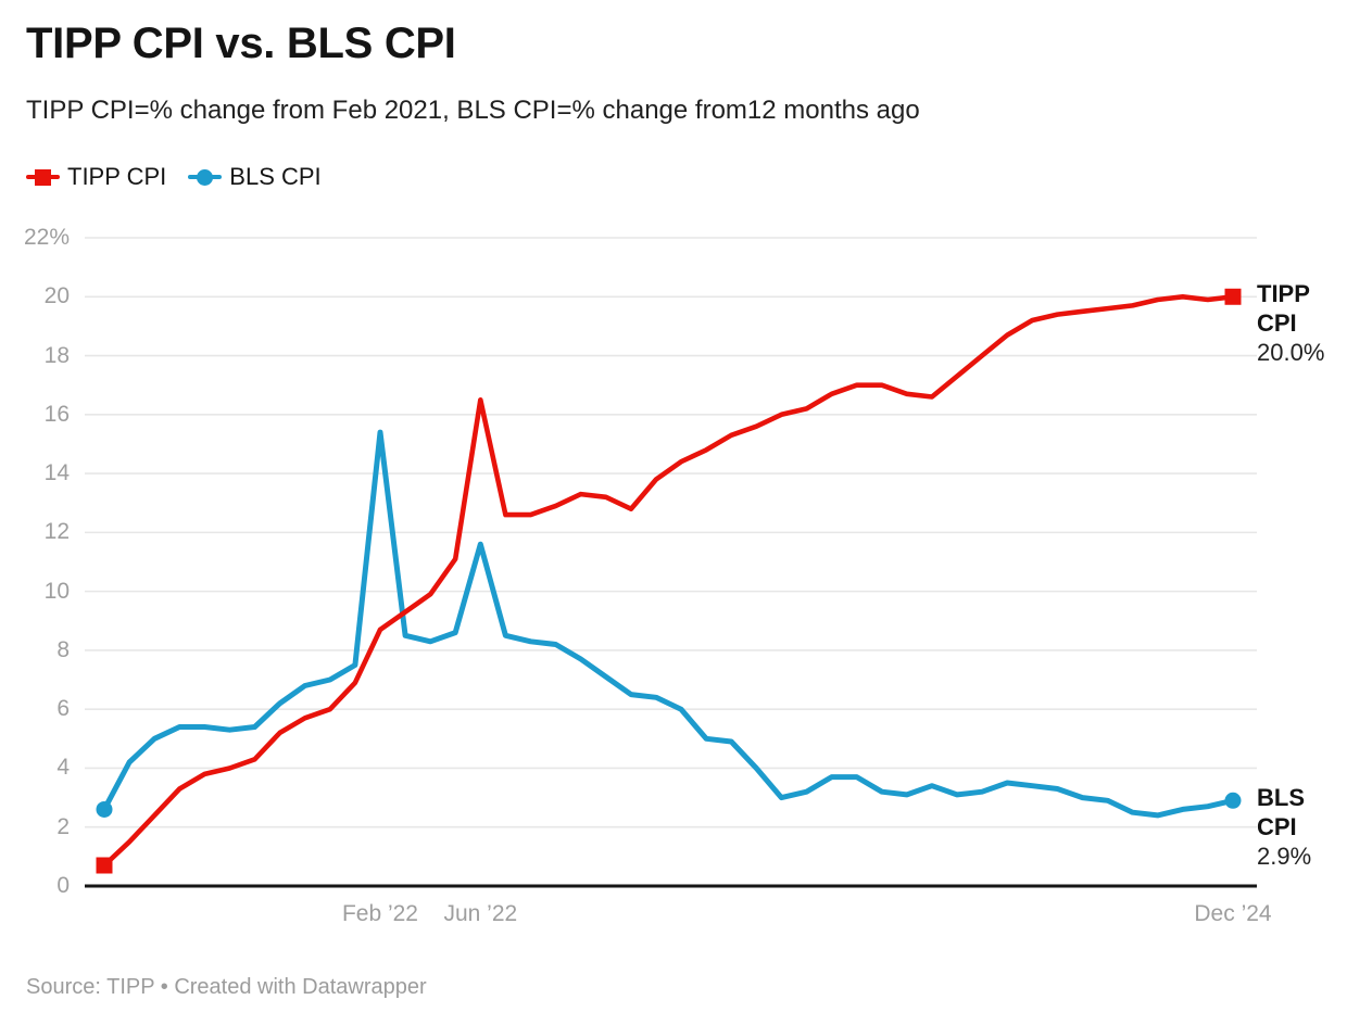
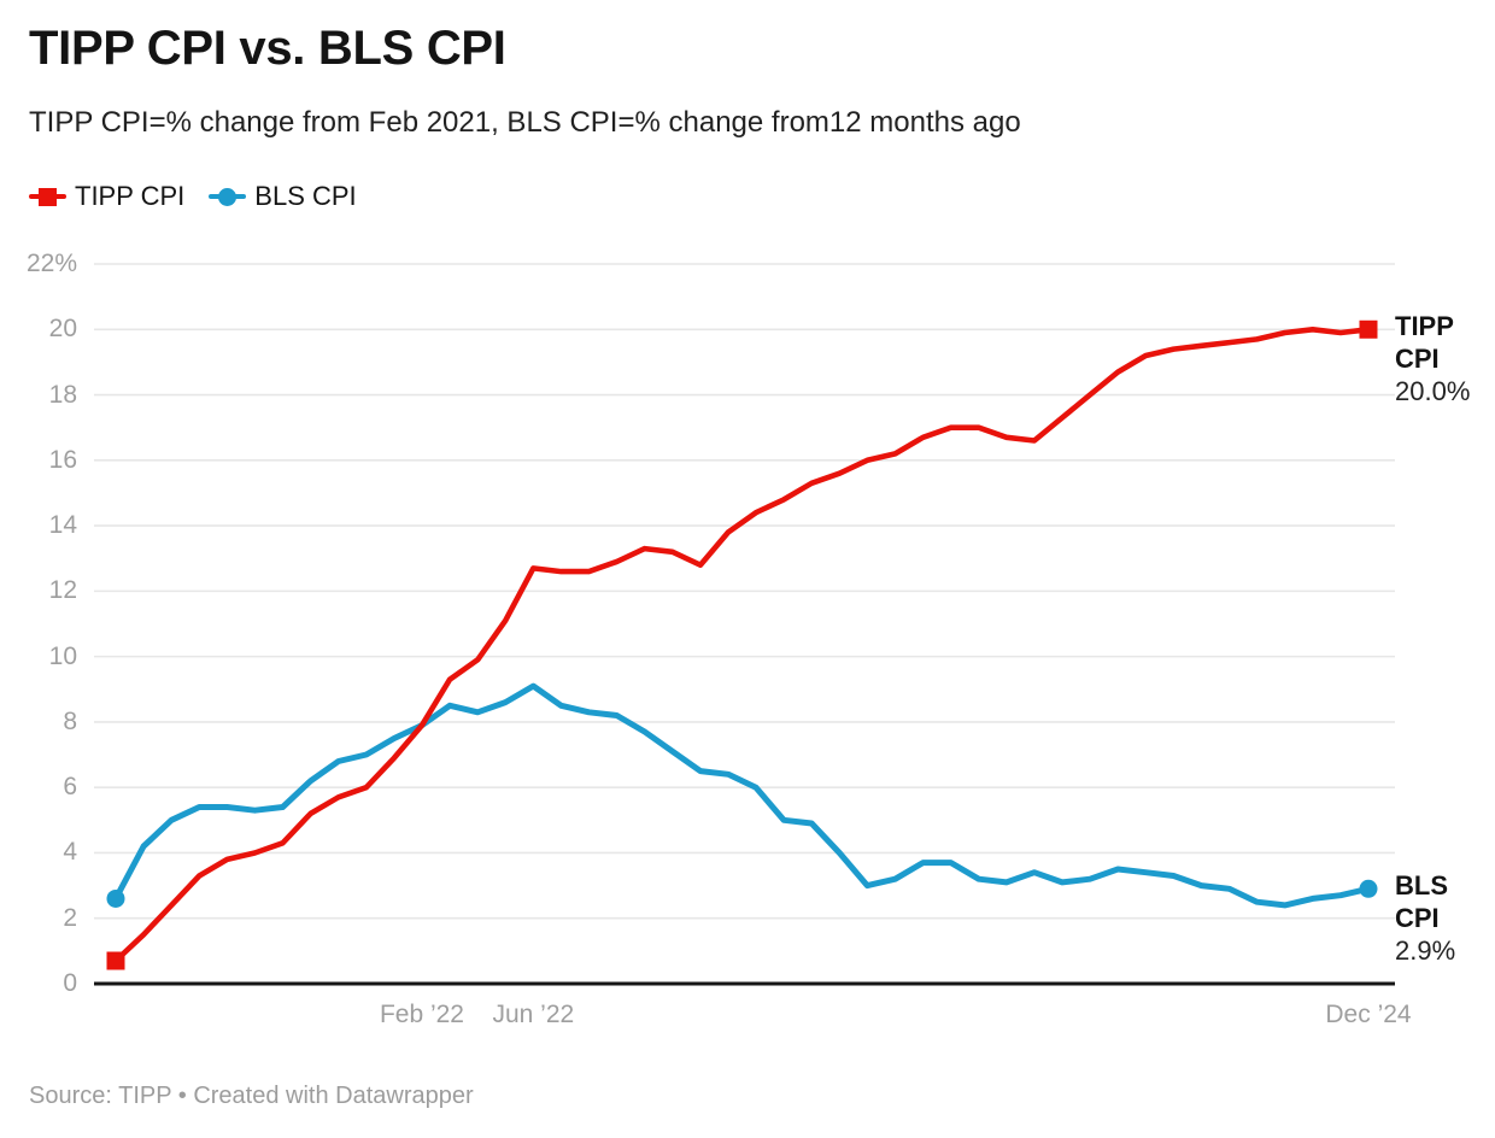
TIPP CPI/Feb ’22: 8.7% -> 7.9%
BLS CPI/Feb ’22: 15.4% -> 7.9%
TIPP CPI/Jun ’22: 16.5% -> 12.7%
BLS CPI/Jun ’22: 11.6% -> 9.1%
